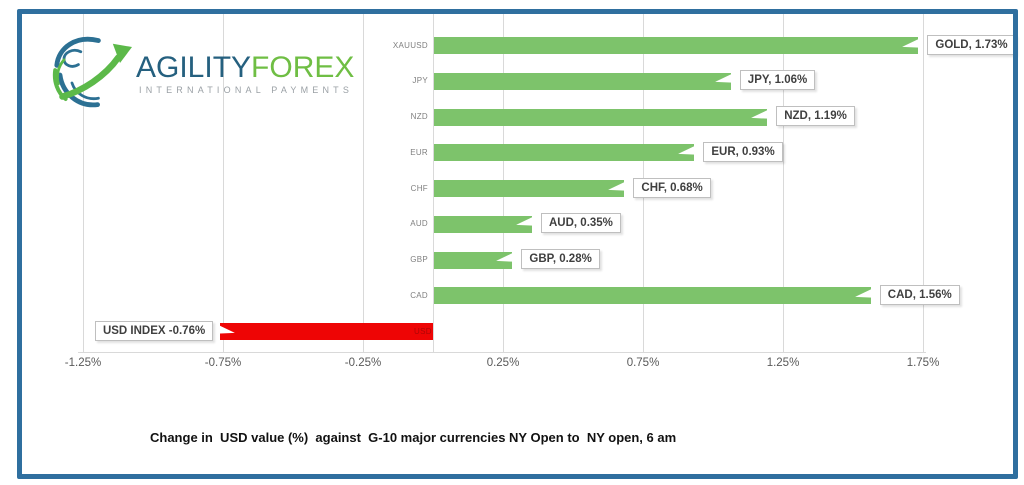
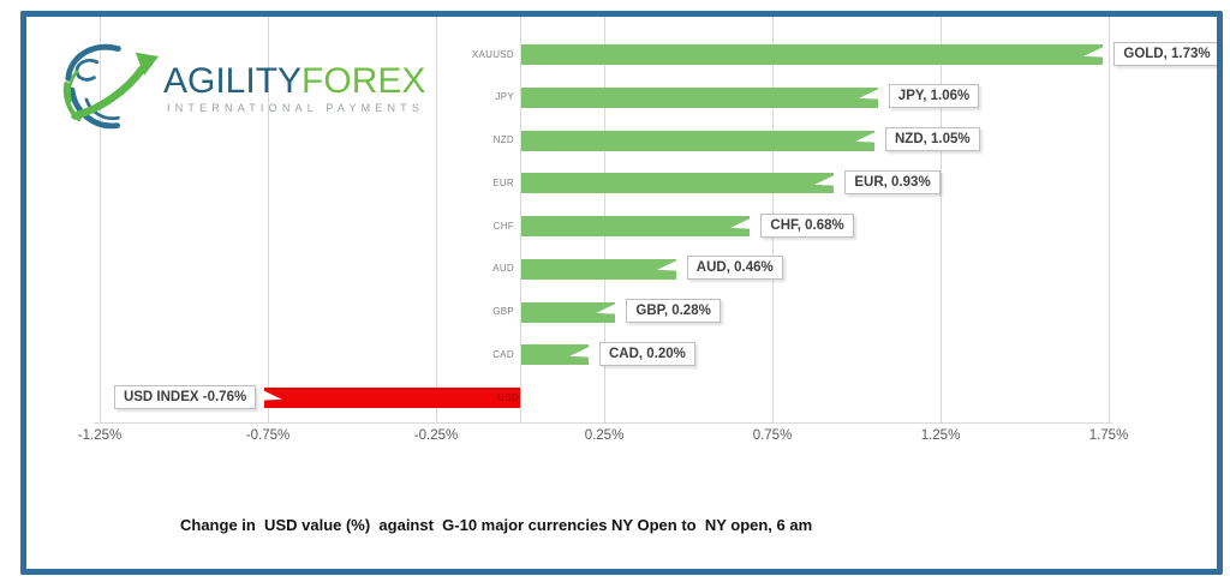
NZD: 1.19% -> 1.05%
AUD: 0.35% -> 0.46%
CAD: 1.56% -> 0.20%
